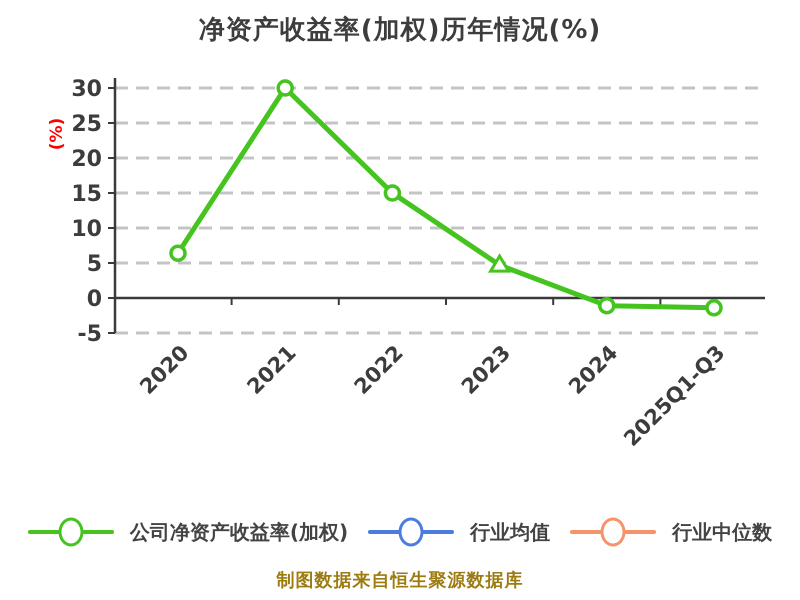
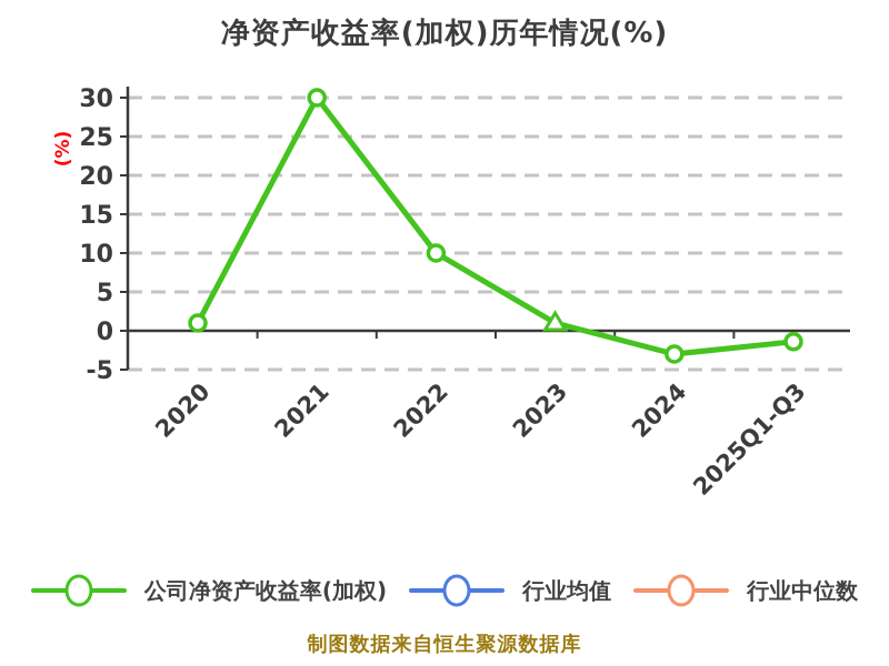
2020: 6 -> 1
2022: 15 -> 10
2023: 5 -> 1
2024: -1 -> -3
